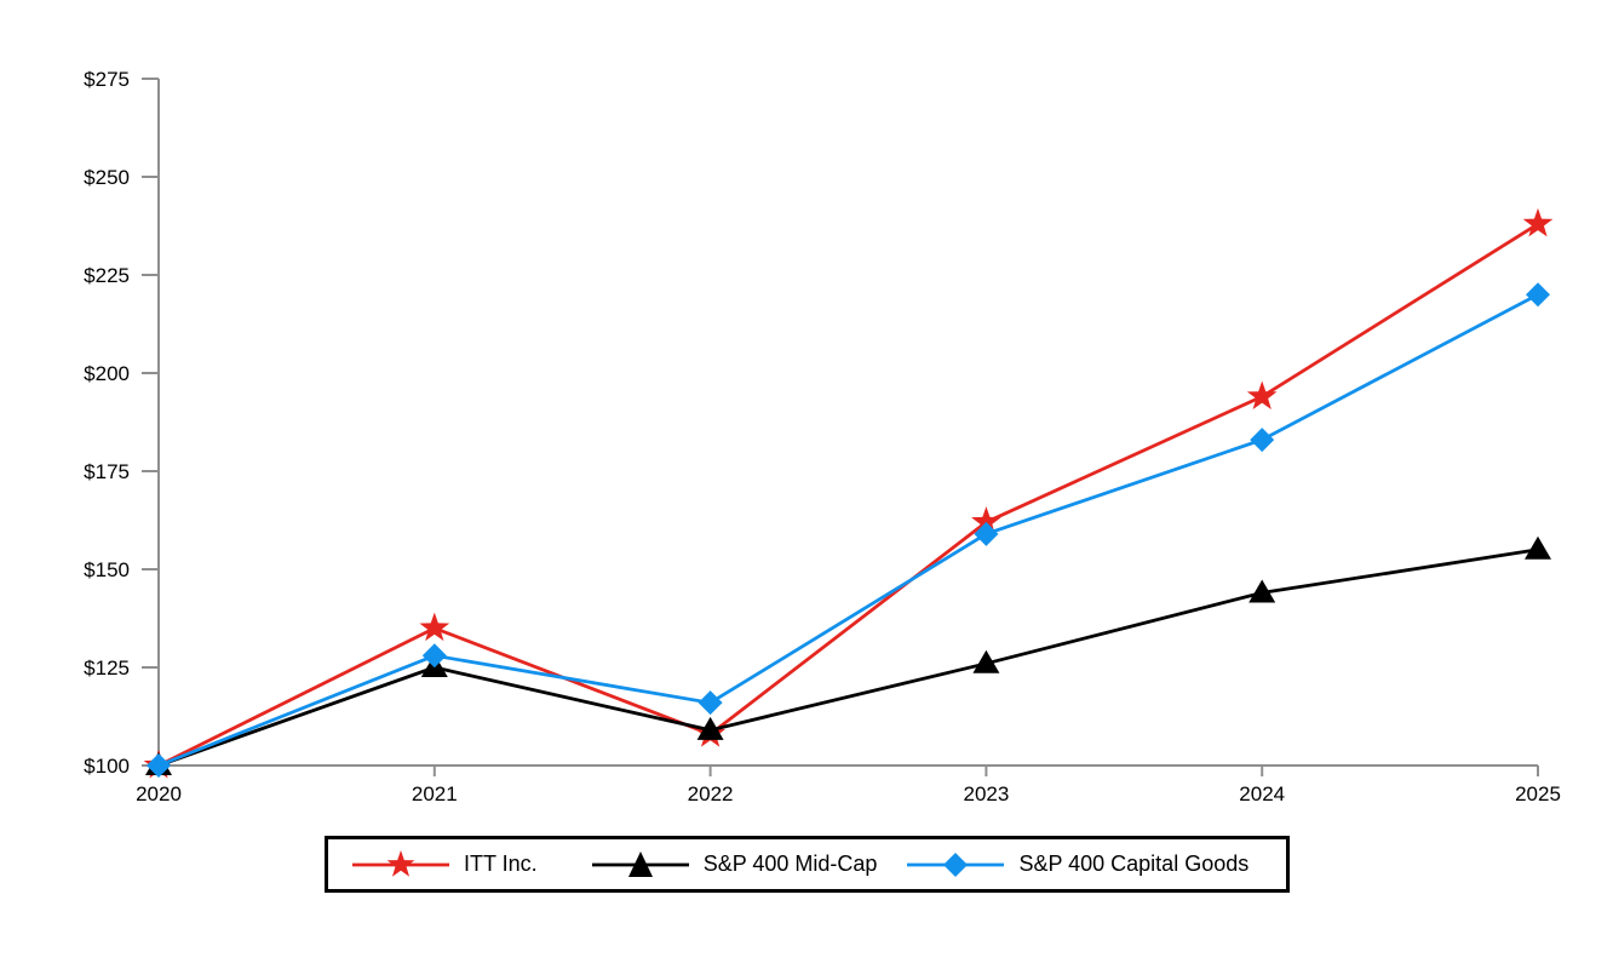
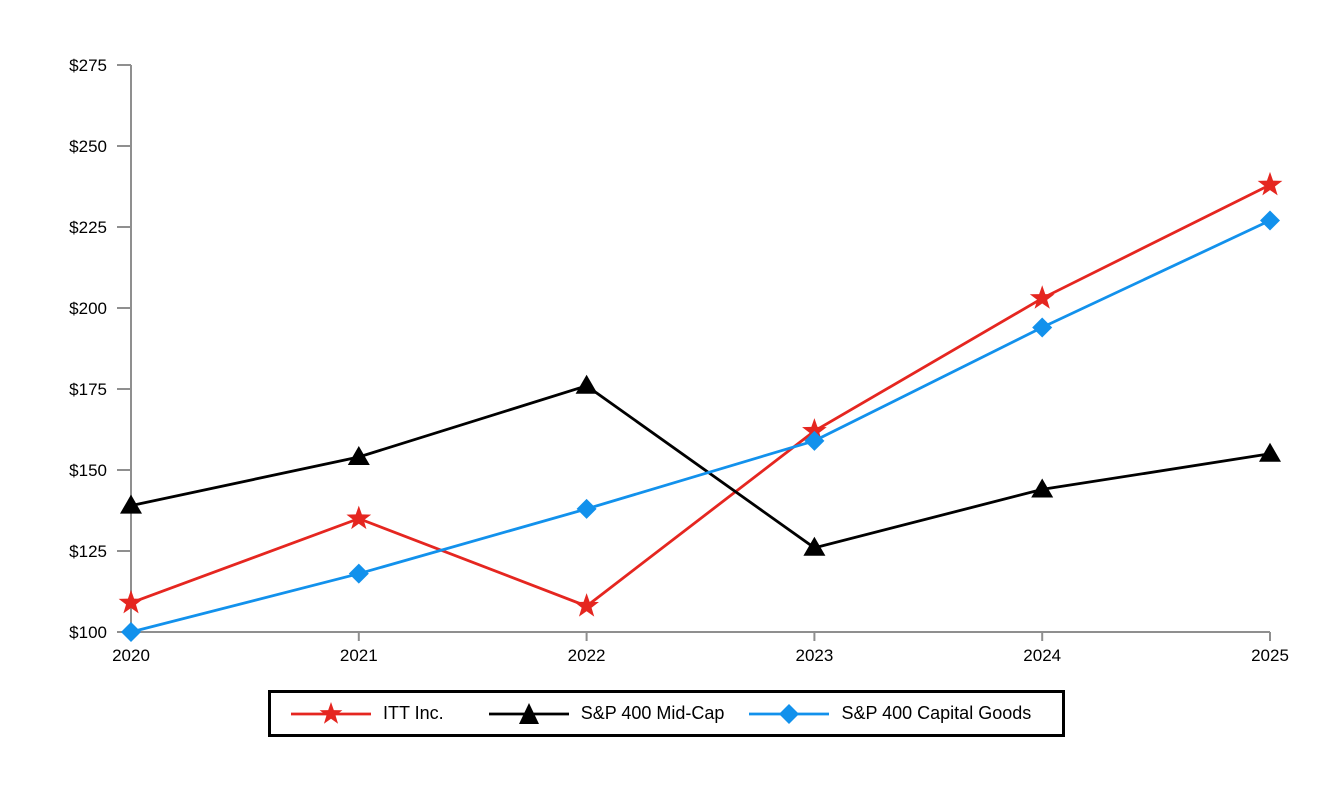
ITT Inc./2020: $100 -> $109
S&P 400 Mid-Cap/2020: $100 -> $139
S&P 400 Mid-Cap/2021: $125 -> $154
S&P 400 Capital Goods/2021: $128 -> $118
S&P 400 Mid-Cap/2022: $109 -> $176
S&P 400 Capital Goods/2022: $116 -> $138
ITT Inc./2024: $194 -> $203
S&P 400 Capital Goods/2024: $183 -> $194
S&P 400 Capital Goods/2025: $220 -> $227
